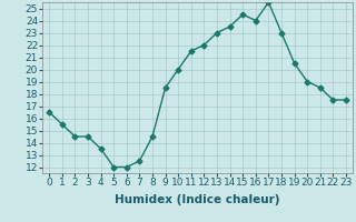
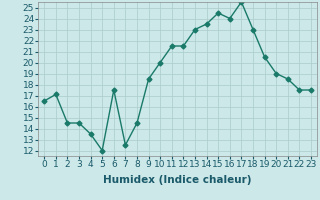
1: 15.5 -> 17.1
6: 12.0 -> 17.5
12: 22.0 -> 21.5
